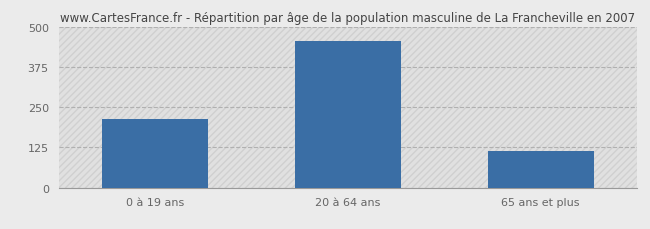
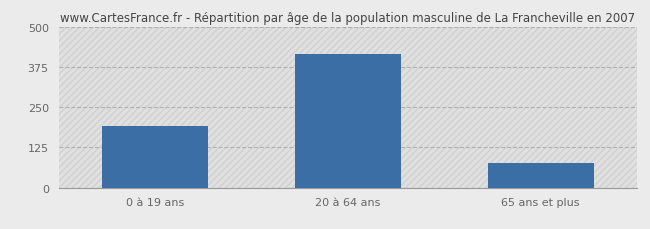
0 à 19 ans: 213 -> 190
20 à 64 ans: 455 -> 415
65 ans et plus: 113 -> 75
